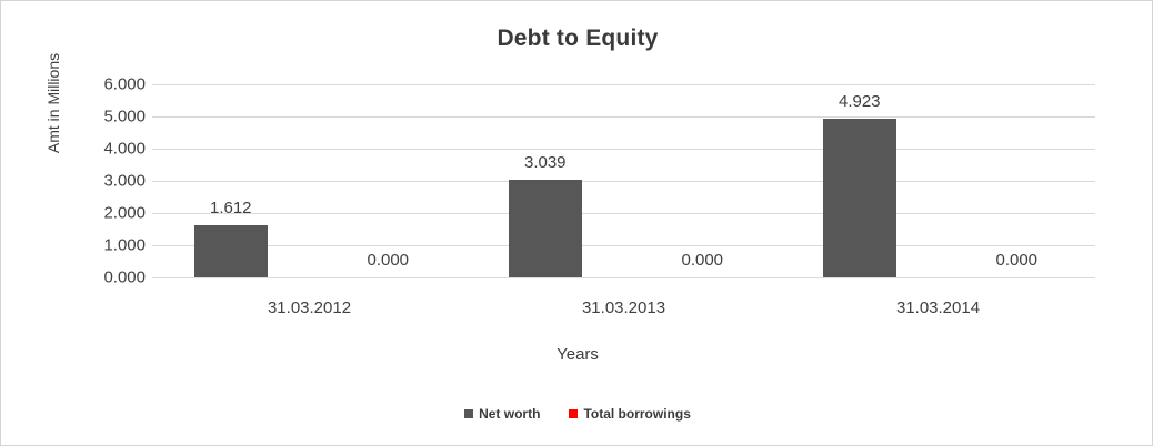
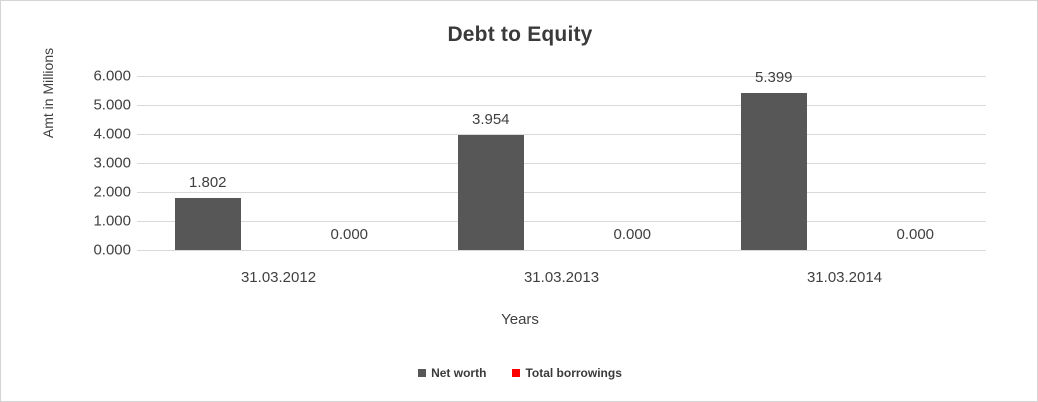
Net worth/31.03.2012: 1.612 -> 1.802
Net worth/31.03.2013: 3.039 -> 3.954
Net worth/31.03.2014: 4.923 -> 5.399
